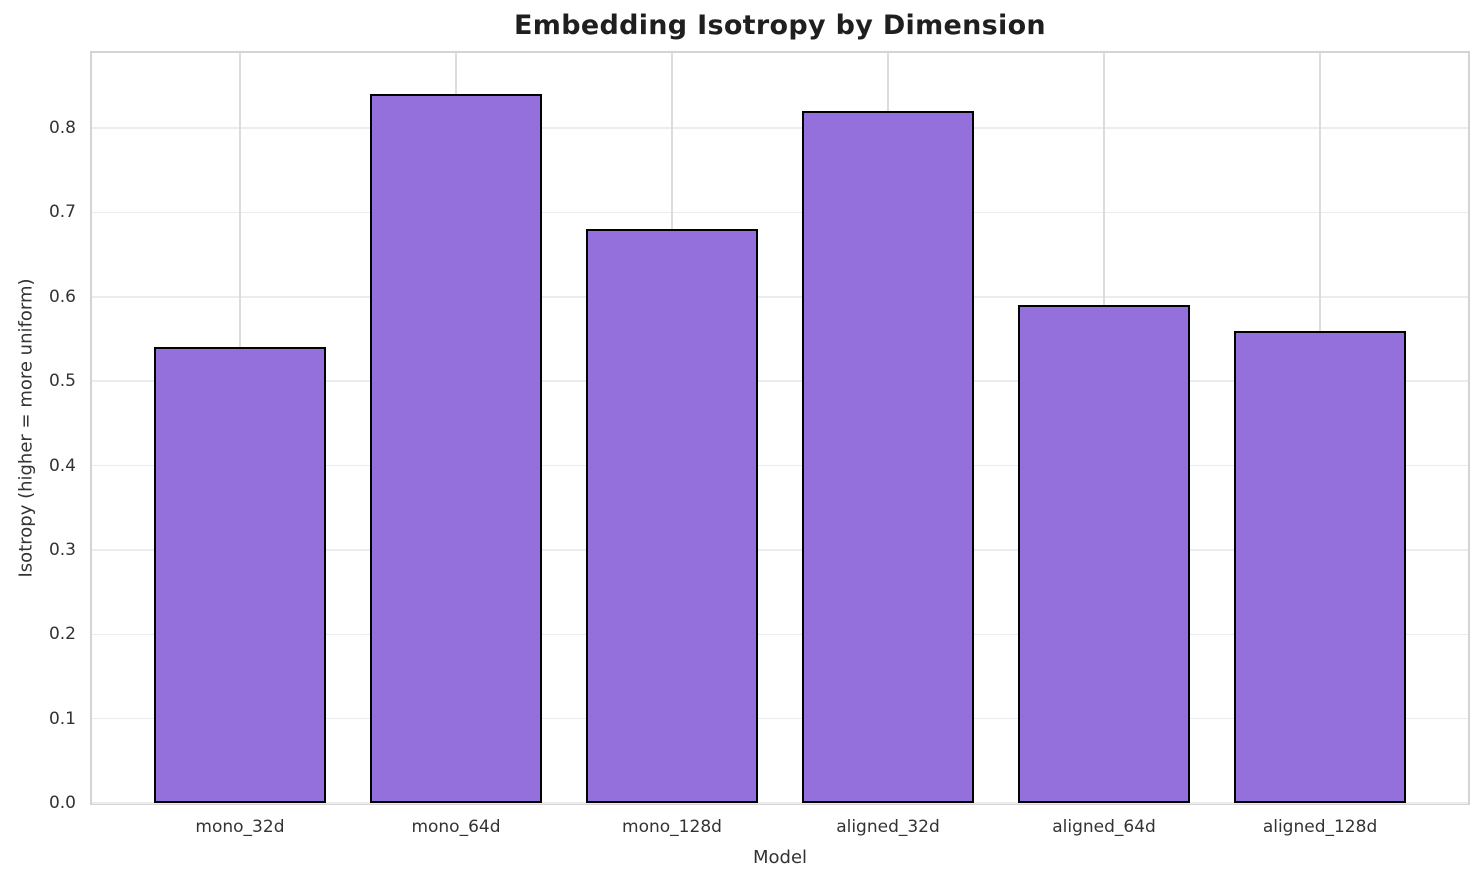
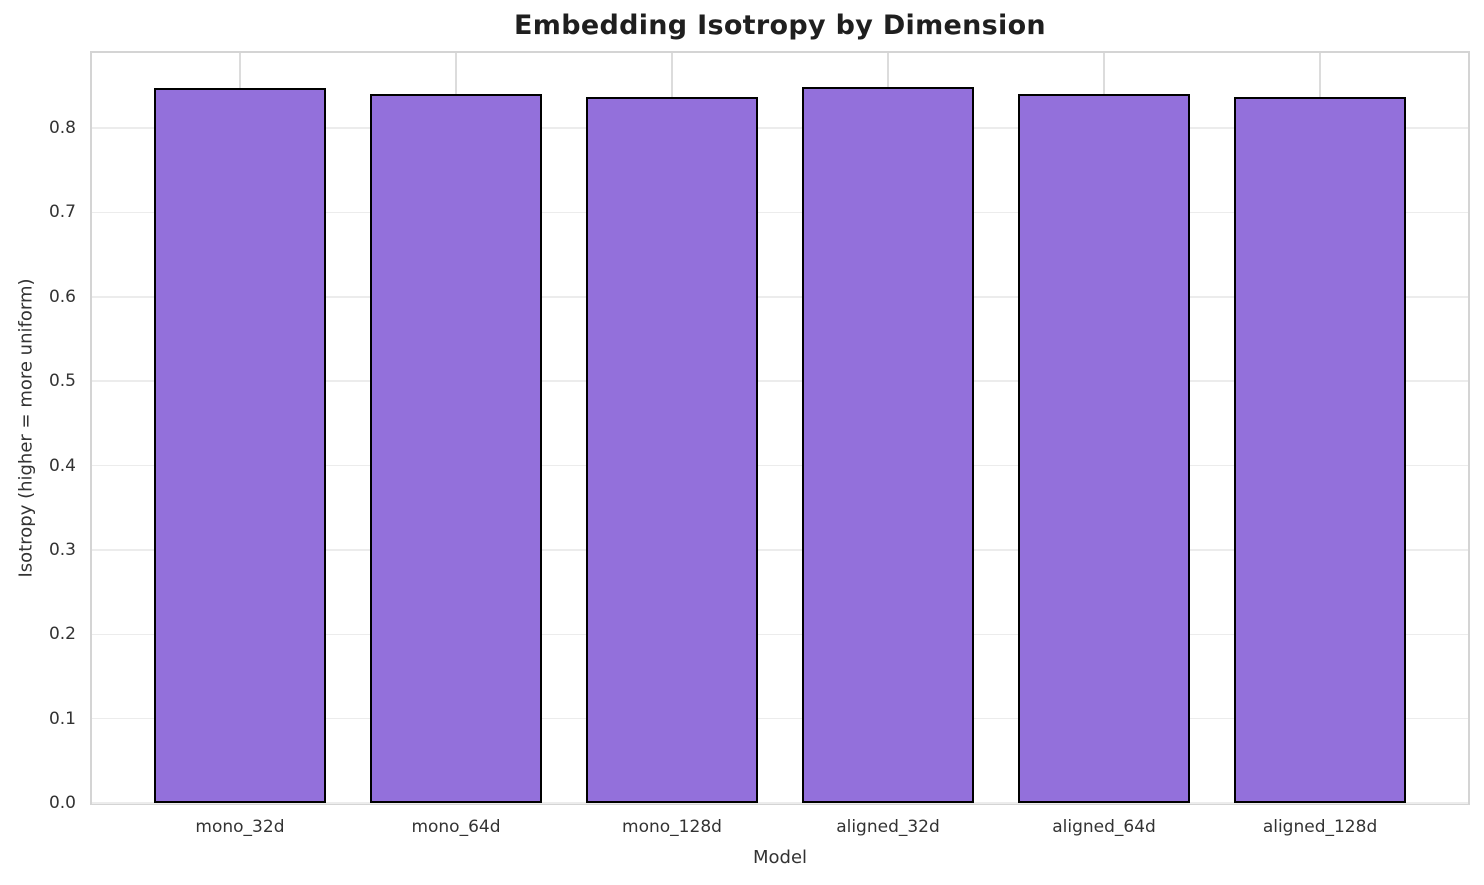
mono_32d: 0.54 -> 0.85
mono_128d: 0.68 -> 0.84
aligned_32d: 0.82 -> 0.85
aligned_64d: 0.59 -> 0.84
aligned_128d: 0.56 -> 0.84
